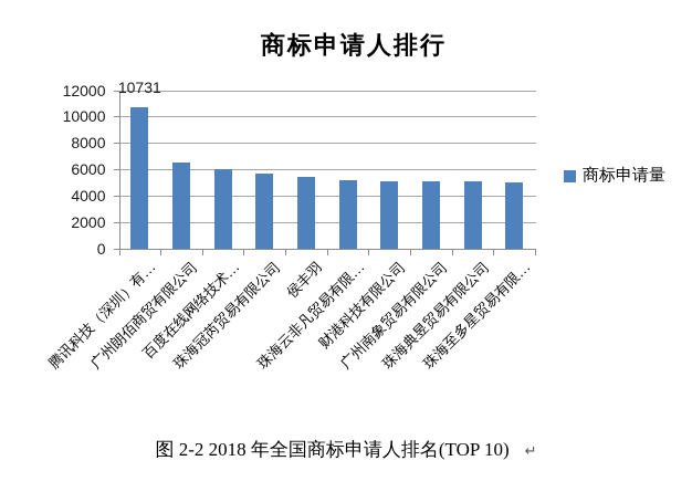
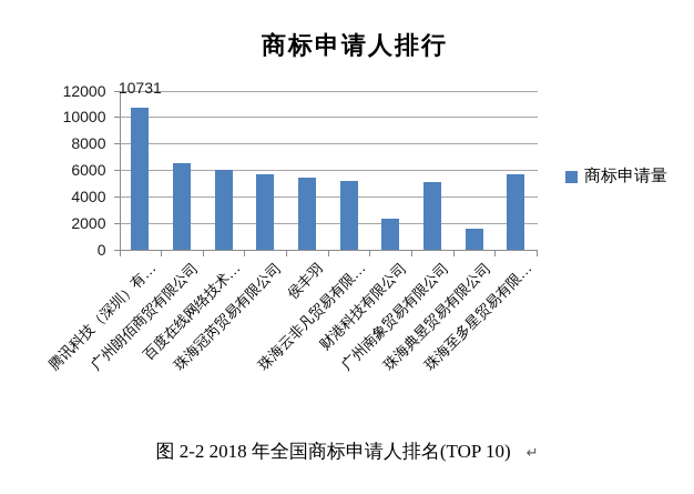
财港科技有限公司: 5100 -> 2300
珠海典昱贸易有限公司: 5100 -> 1600
珠海至多星贸易有限…: 5000 -> 5700
